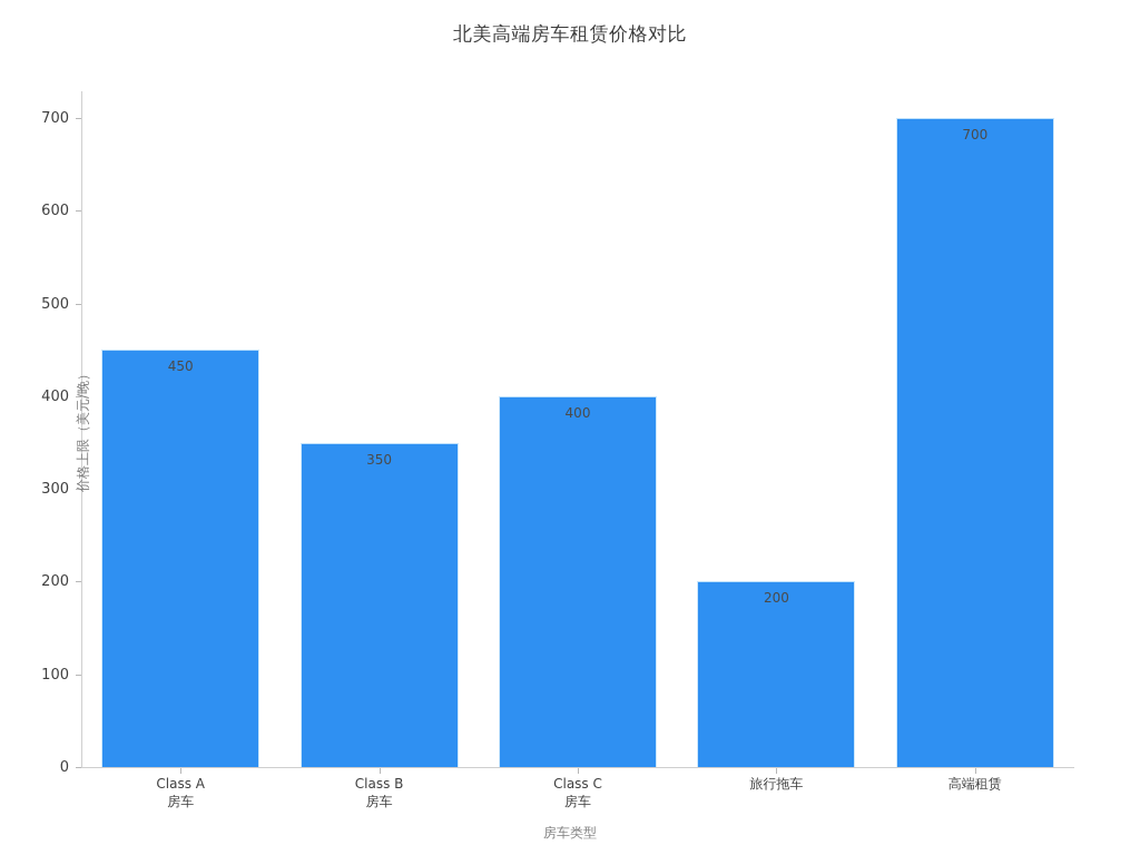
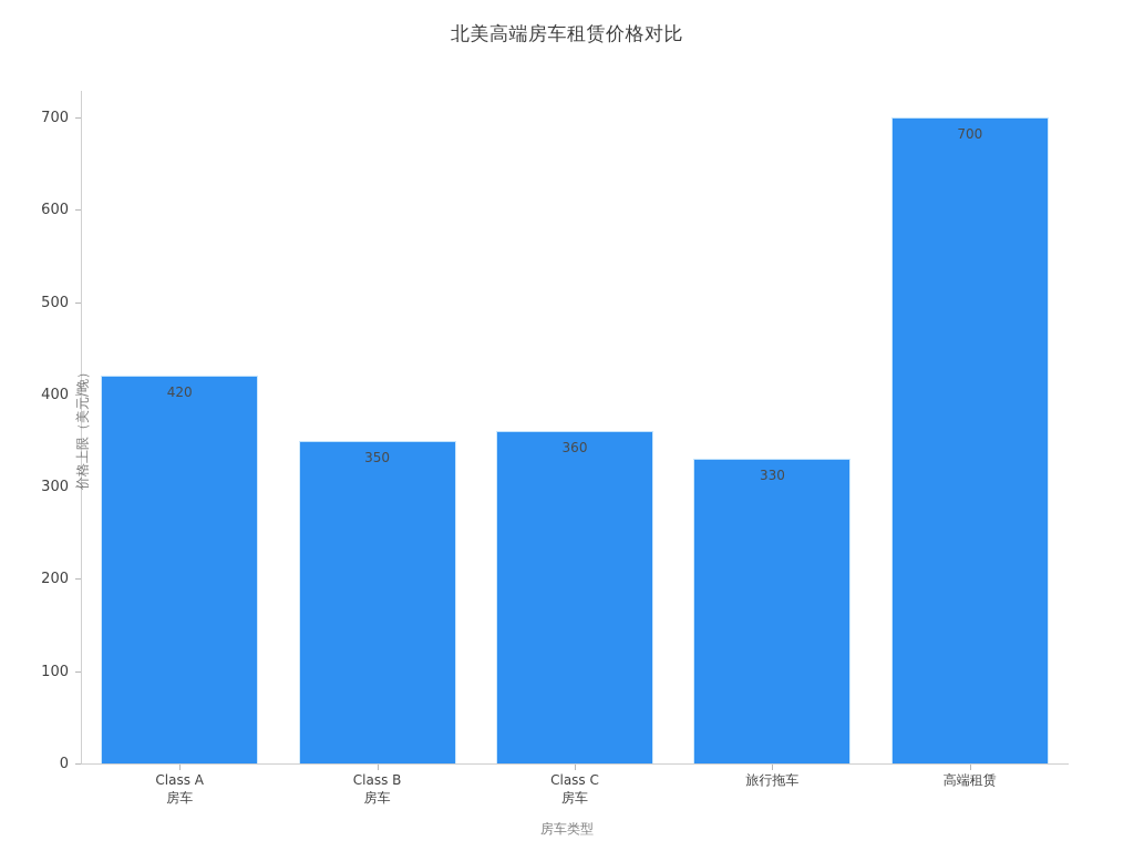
Class A 房车: 450 -> 420
Class C 房车: 400 -> 360
旅行拖车: 200 -> 330
